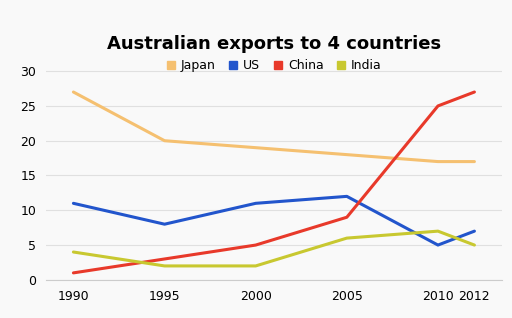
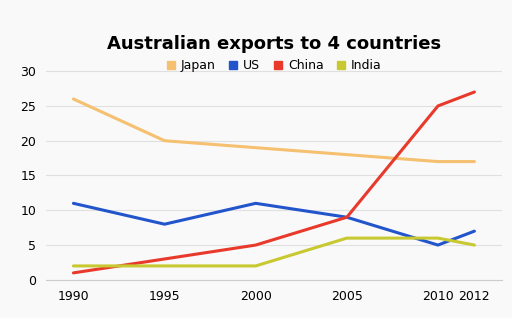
Japan/1990: 27 -> 26
India/1990: 4 -> 2
US/2005: 12 -> 9
India/2010: 7 -> 6
